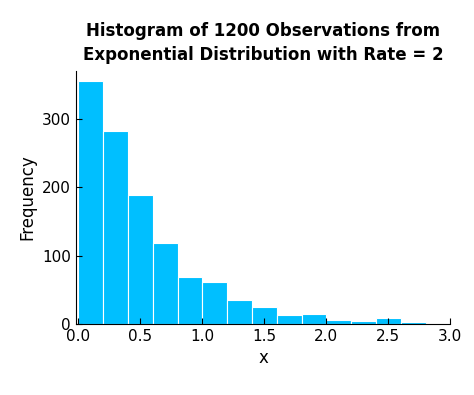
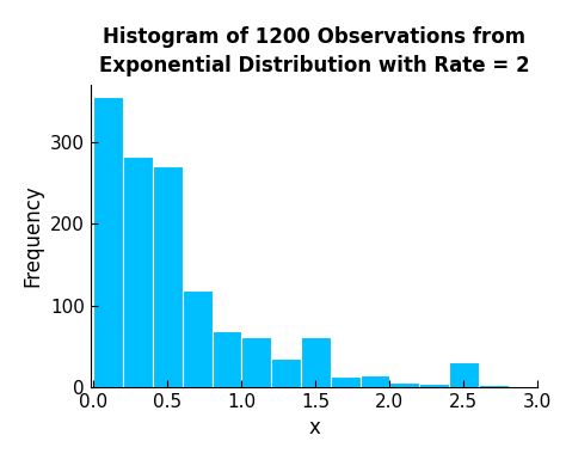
0.5: 188 -> 270
1.5: 25 -> 62
2.5: 8 -> 30
